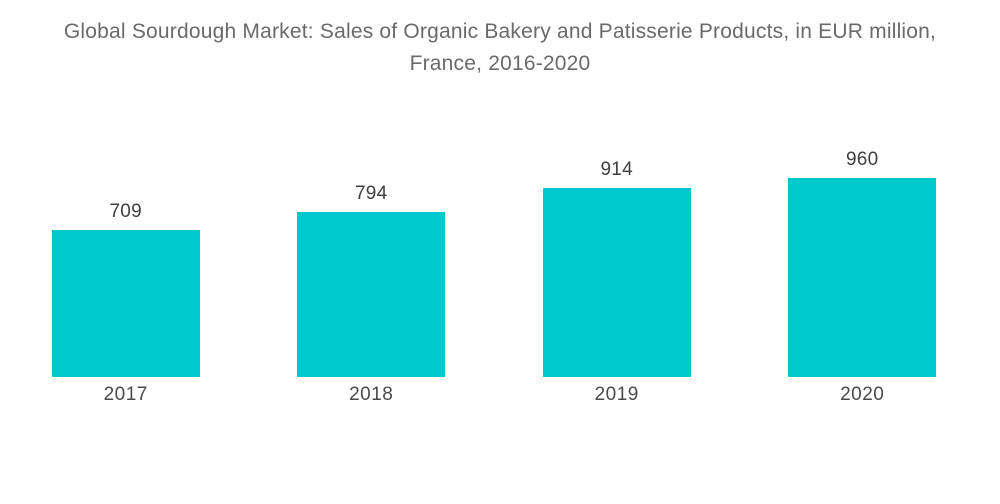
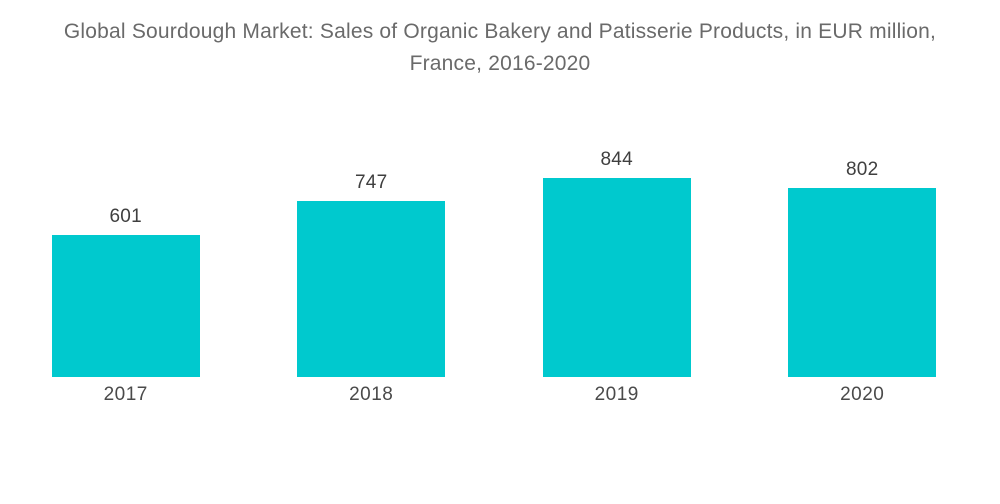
2017: 709 -> 601
2018: 794 -> 747
2019: 914 -> 844
2020: 960 -> 802
